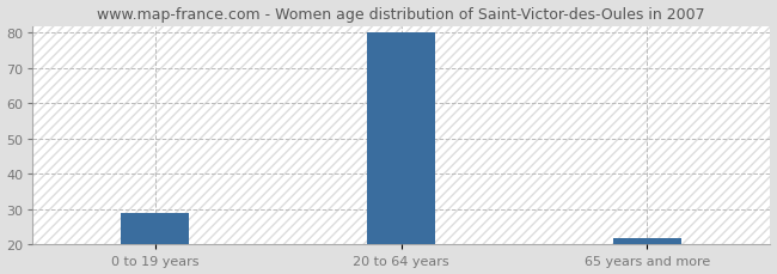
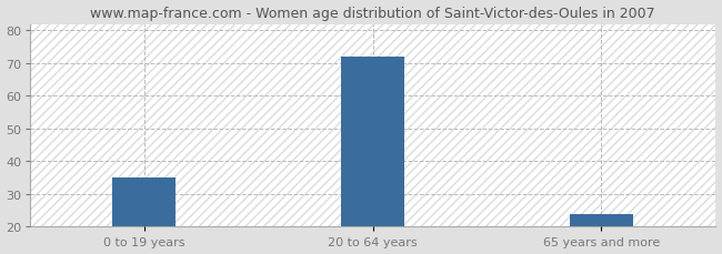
0 to 19 years: 29 -> 35
20 to 64 years: 80 -> 72
65 years and more: 22 -> 24
